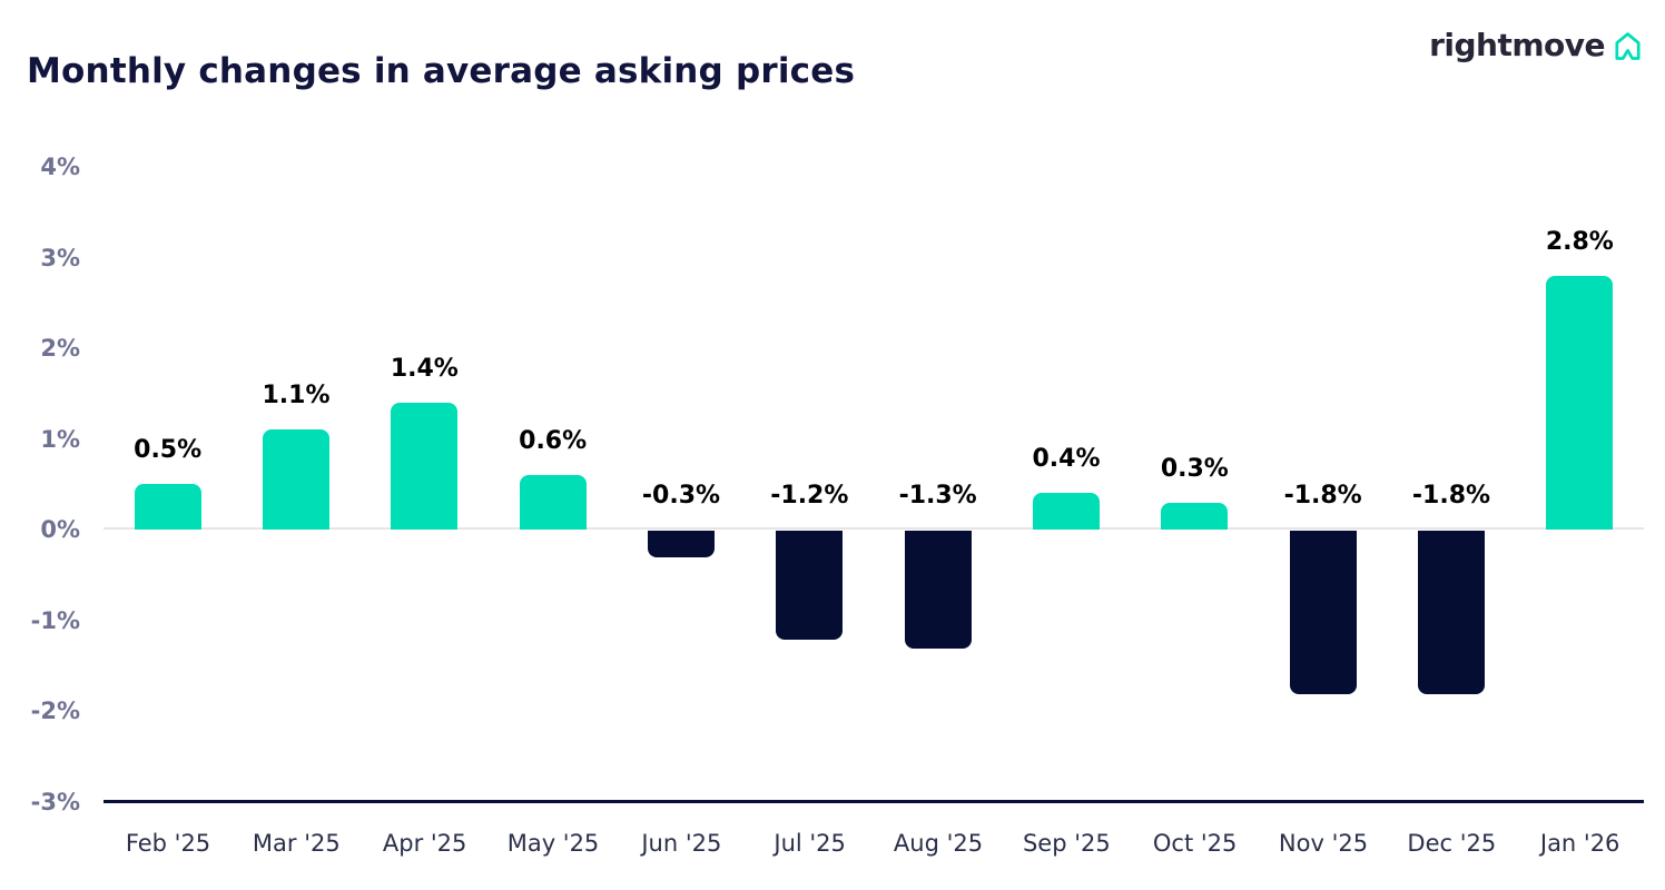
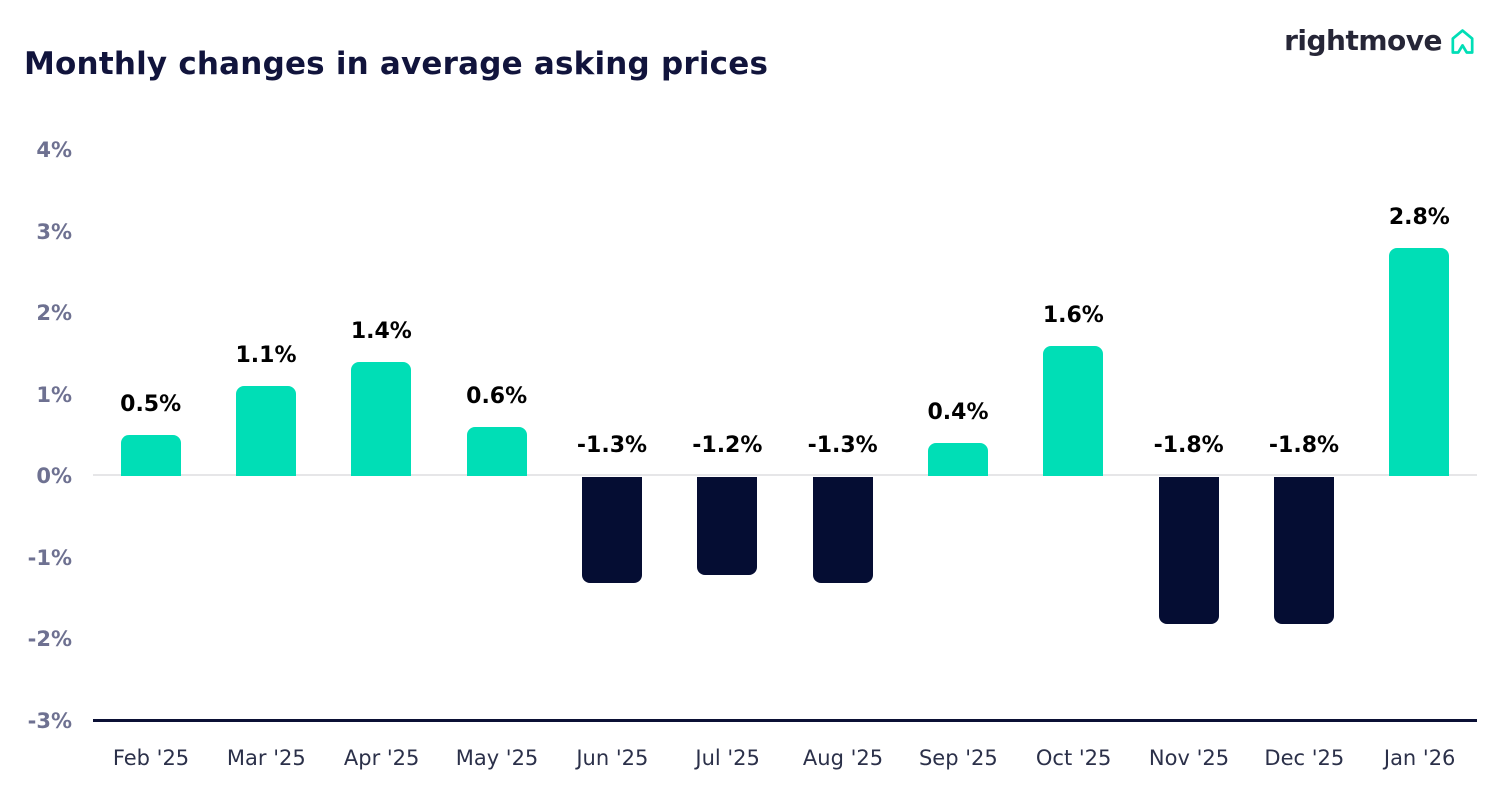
Jun '25: -0.3% -> -1.3%
Oct '25: 0.3% -> 1.6%
